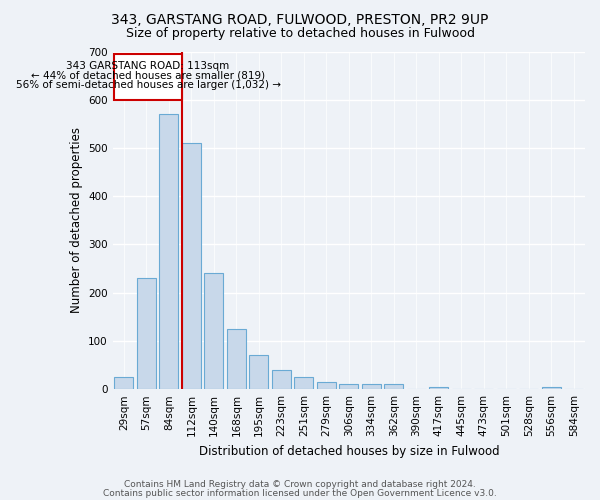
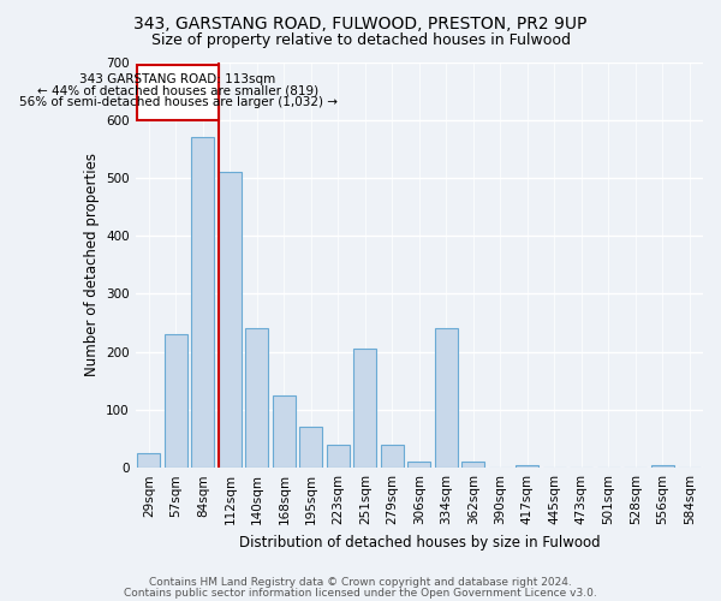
251sqm: 25 -> 205
279sqm: 15 -> 40
334sqm: 10 -> 240
